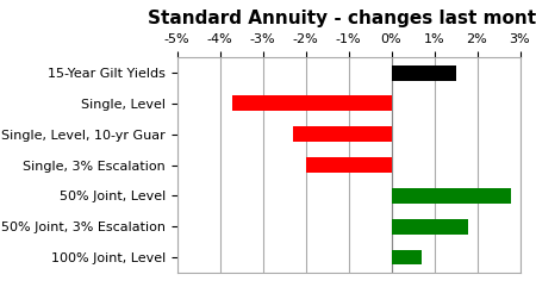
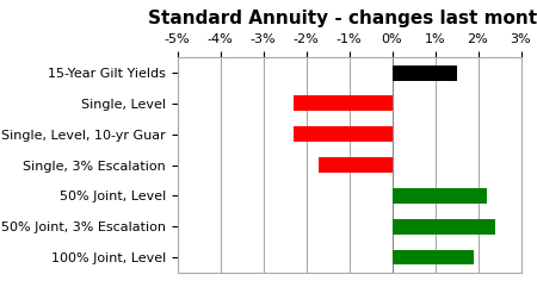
Single, Level: -3.7% -> -2.3%
Single, 3% Escalation: -2.0% -> -1.7%
50% Joint, Level: 2.8% -> 2.2%
50% Joint, 3% Escalation: 1.8% -> 2.4%
100% Joint, Level: 0.7% -> 1.9%
